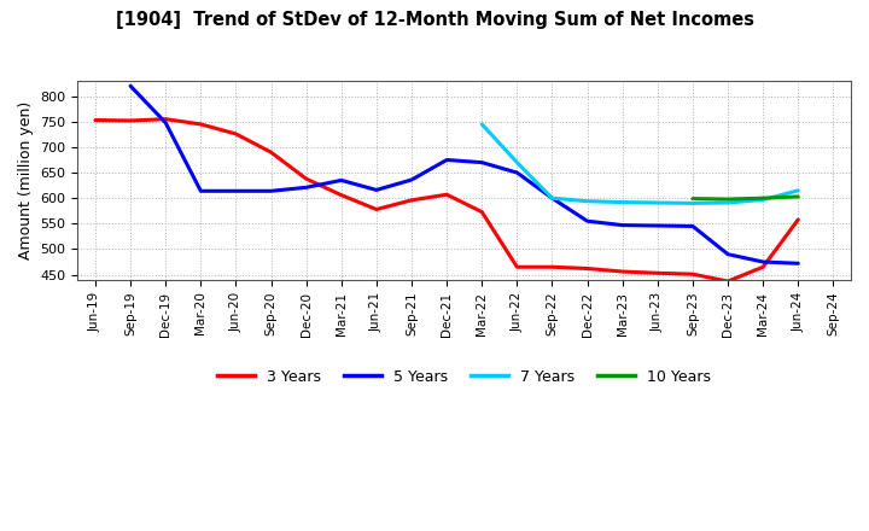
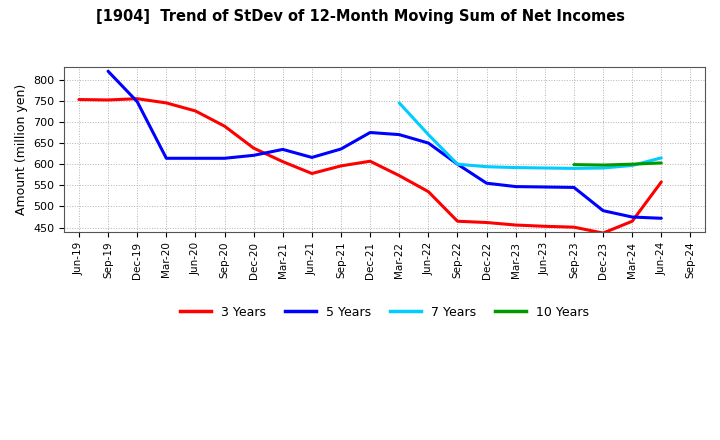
3 Years/Jun-22: 465 -> 535
